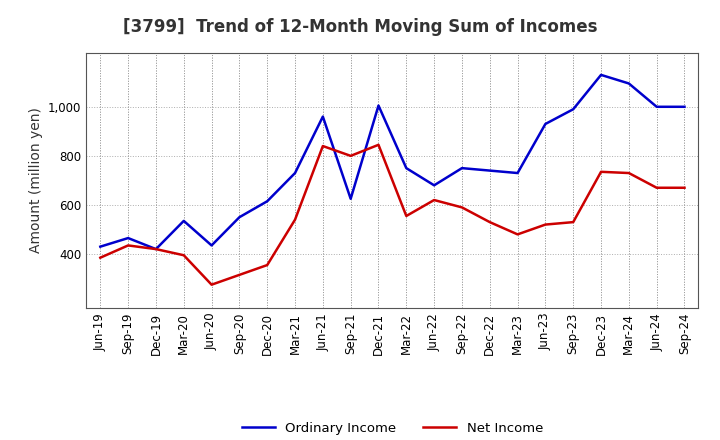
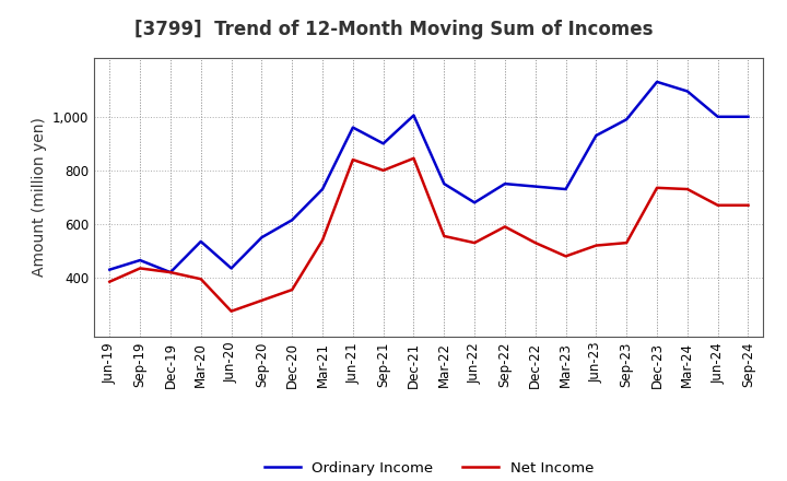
Ordinary Income/Sep-21: 625 -> 900
Net Income/Jun-22: 620 -> 530
